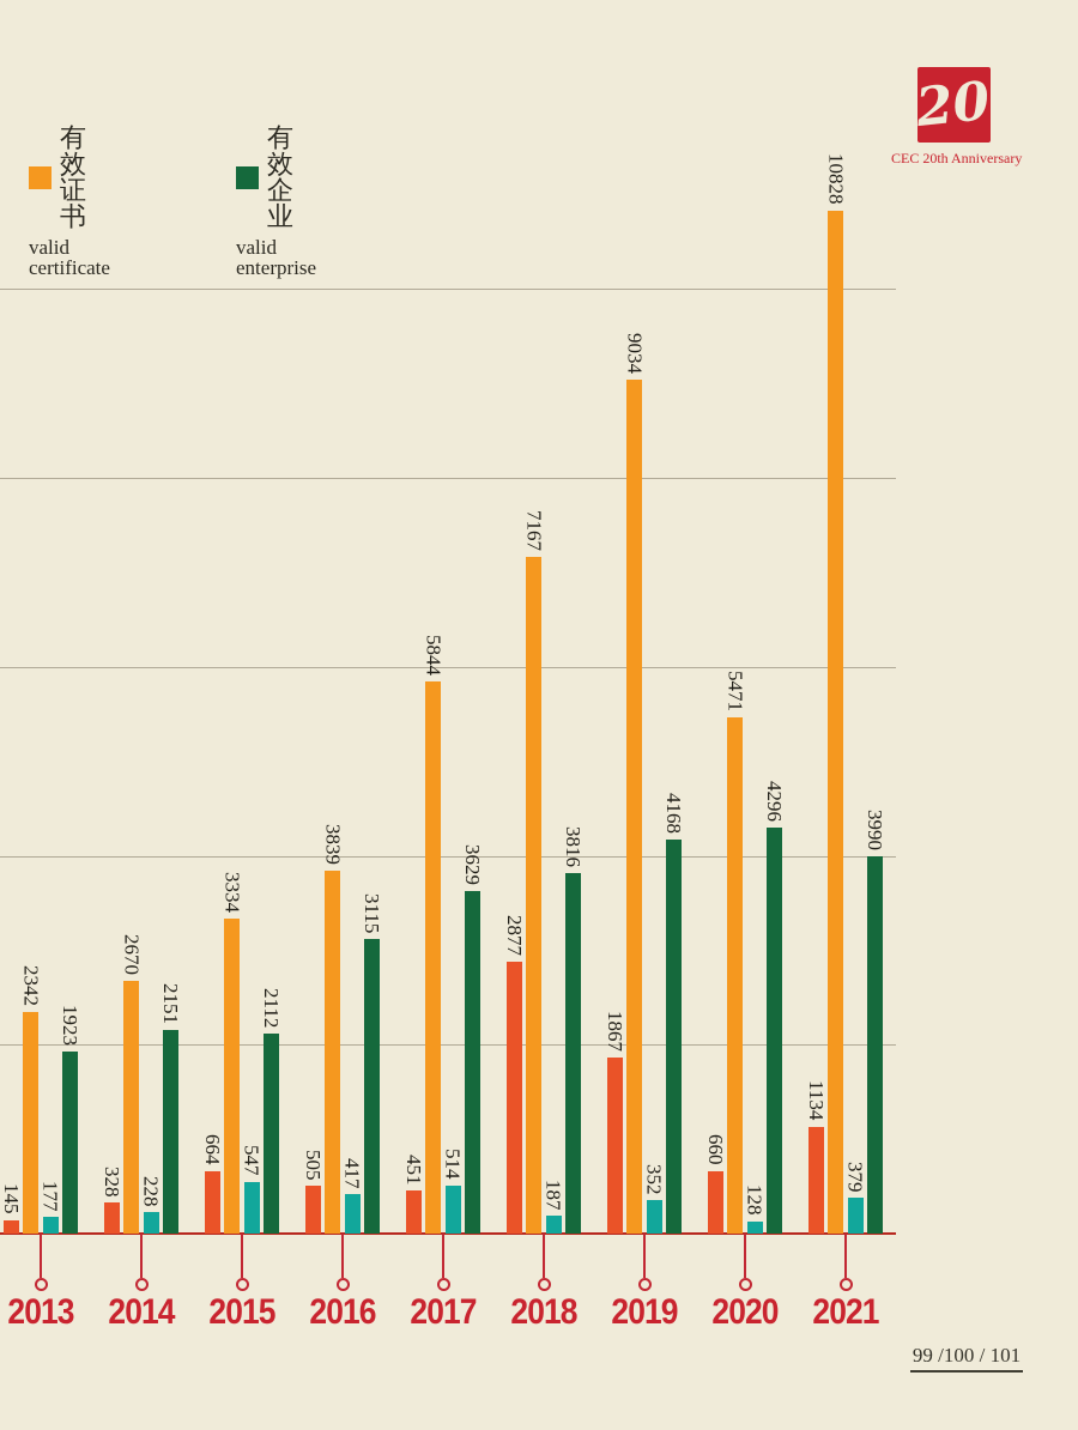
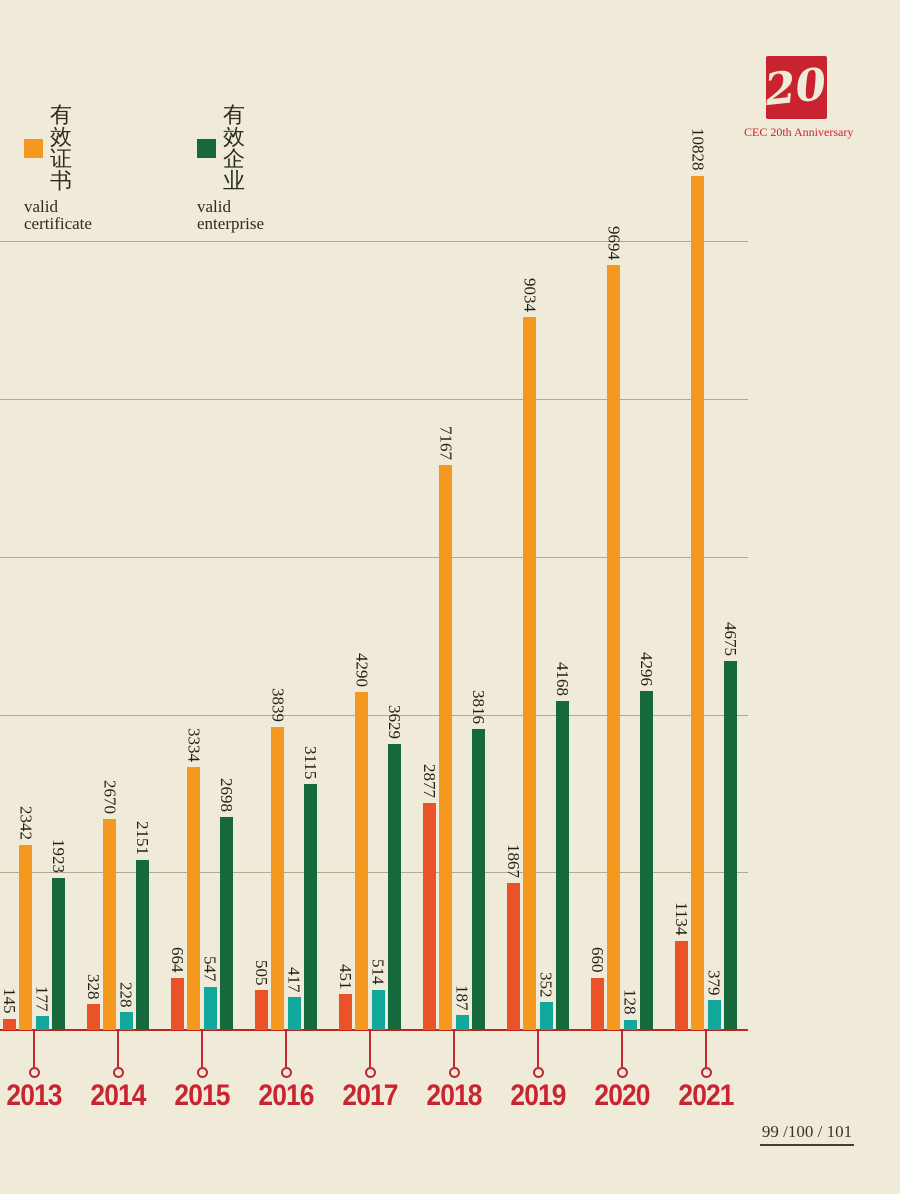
有效企业 valid enterprise/2015: 2112 -> 2698
有效证书 valid certificate/2017: 5844 -> 4290
有效证书 valid certificate/2020: 5471 -> 9694
有效企业 valid enterprise/2021: 3990 -> 4675
